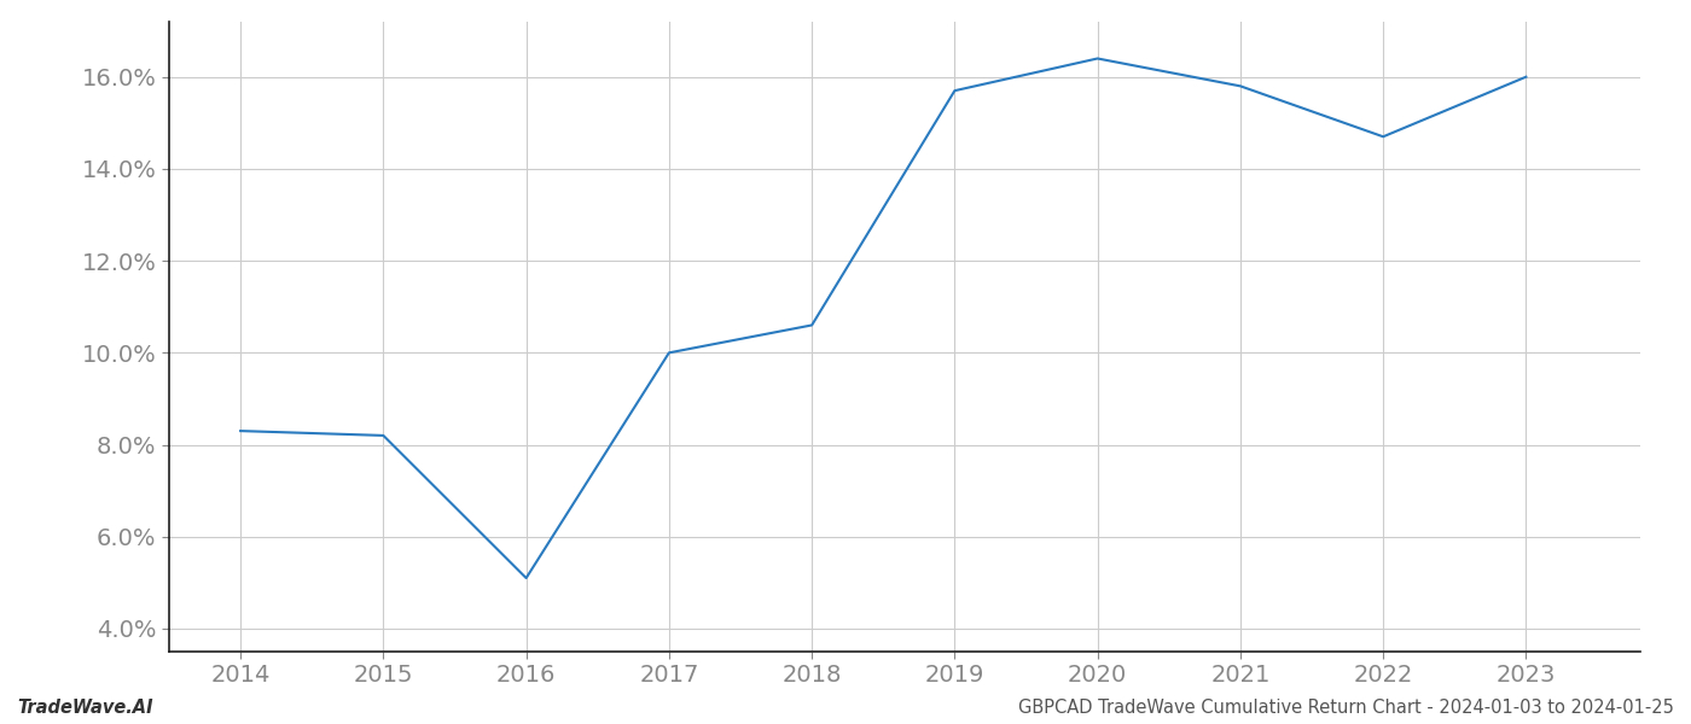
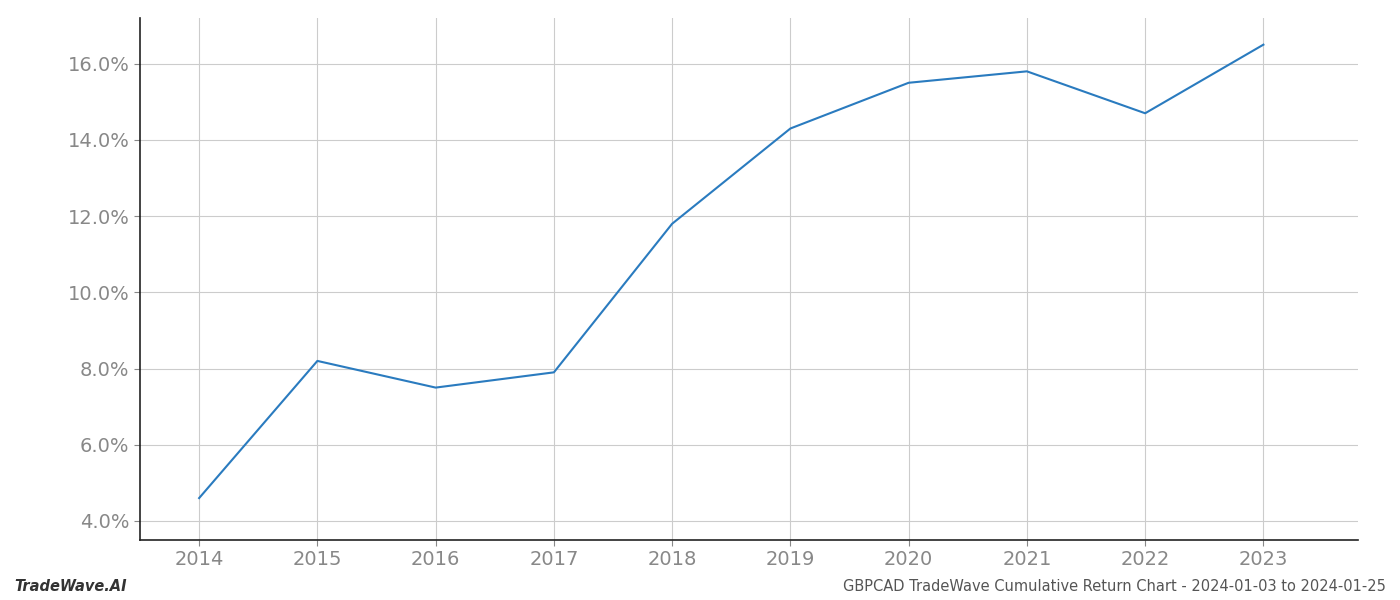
2014: 8.3% -> 4.6%
2016: 5.1% -> 7.5%
2017: 10.0% -> 7.9%
2018: 10.6% -> 11.8%
2019: 15.7% -> 14.3%
2020: 16.4% -> 15.5%
2023: 16.0% -> 16.5%
